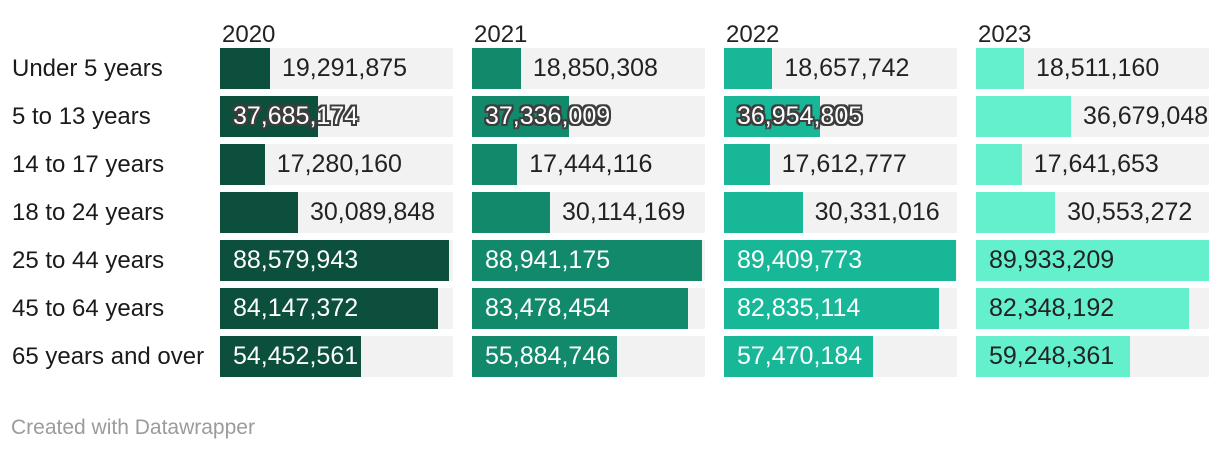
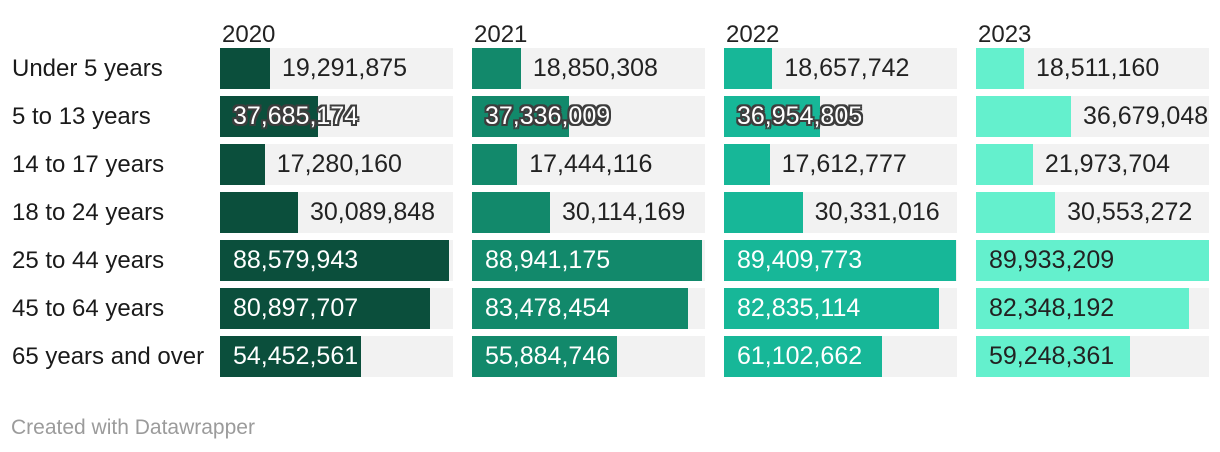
2023/14 to 17 years: 17,641,653 -> 21,973,704
2020/45 to 64 years: 84,147,372 -> 80,897,707
2022/65 years and over: 57,470,184 -> 61,102,662
